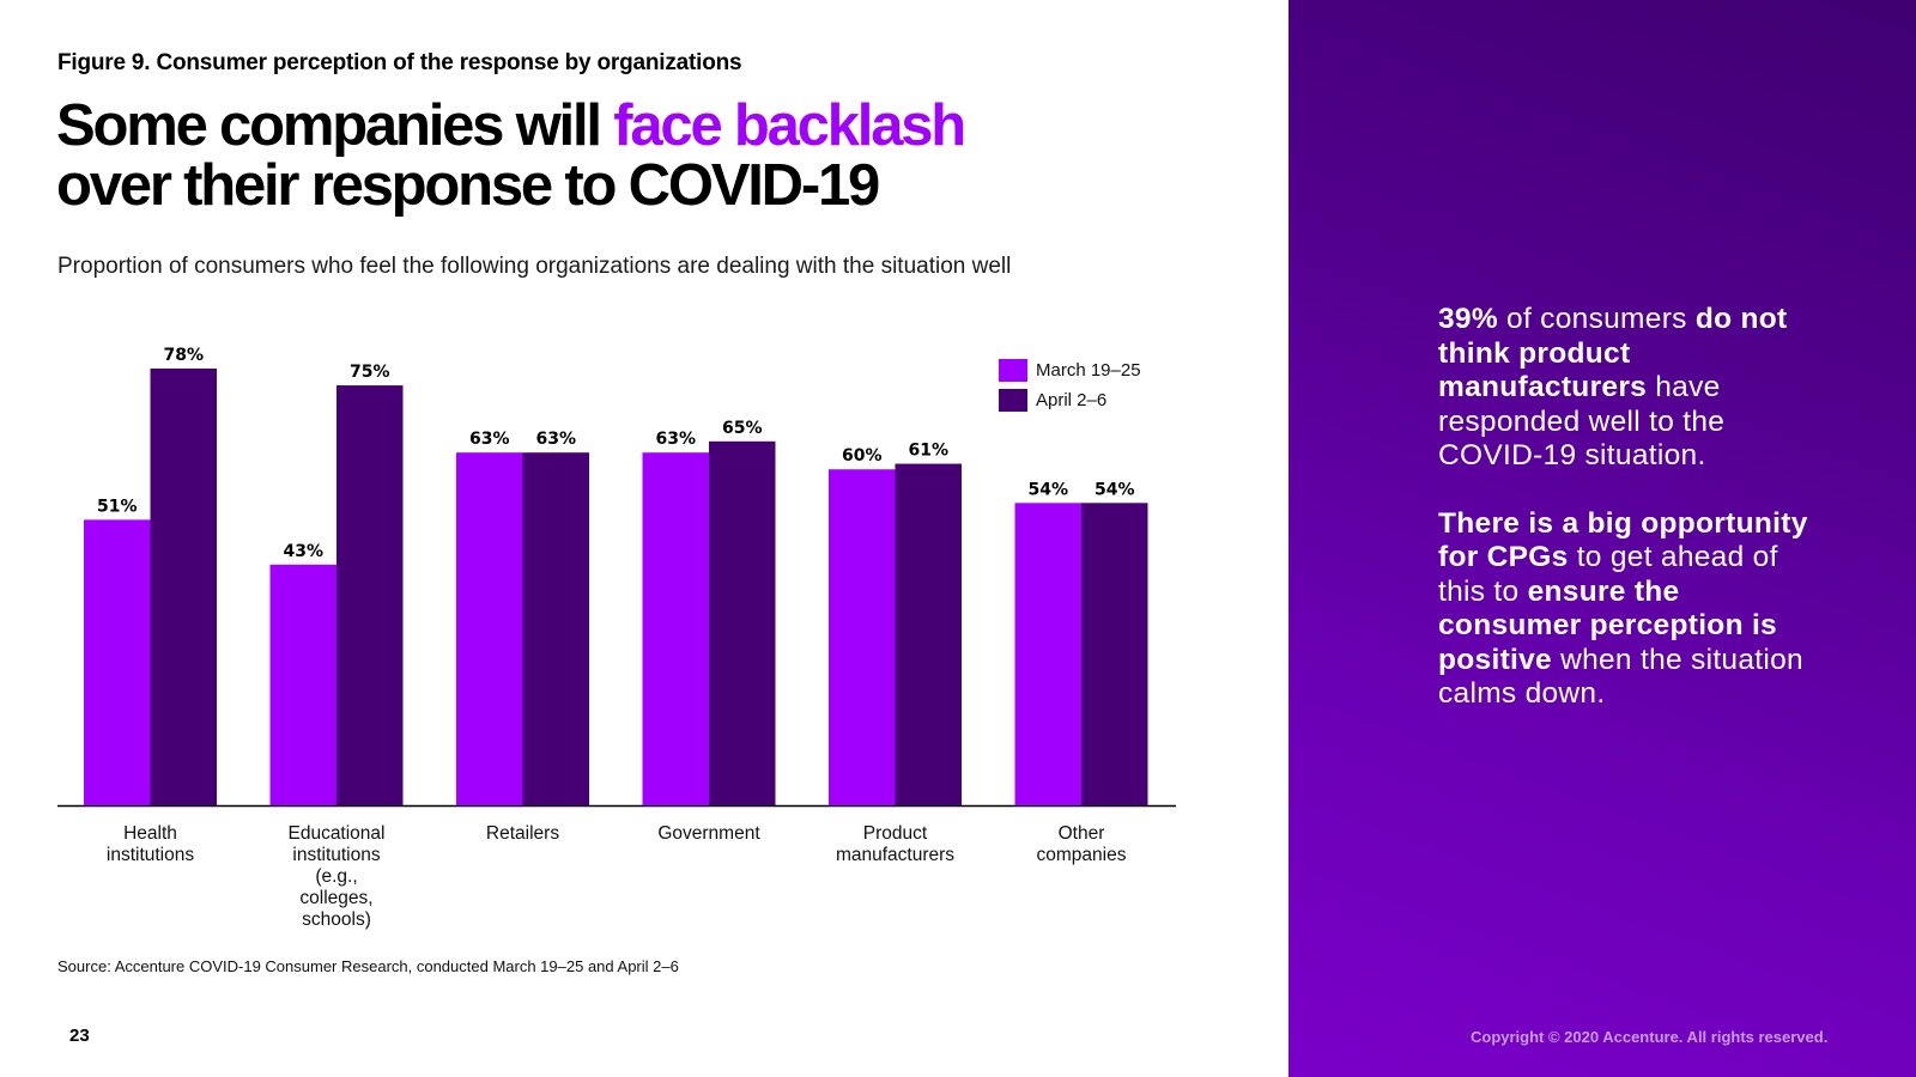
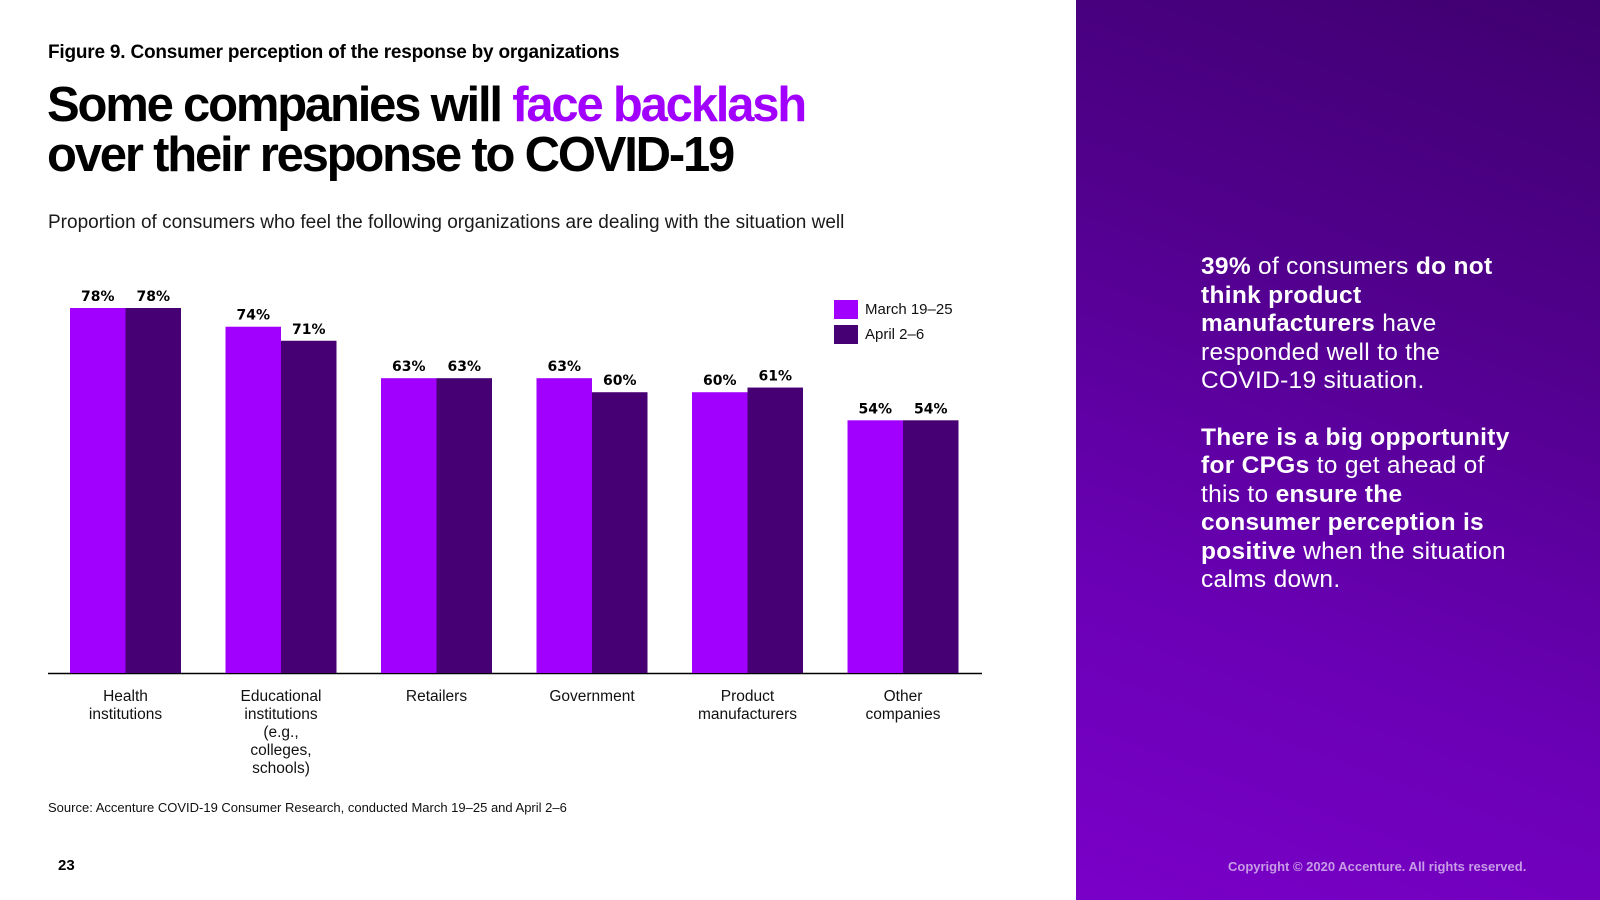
March 19–25/Health institutions: 51% -> 78%
March 19–25/Educational institutions (e.g., colleges, schools): 43% -> 74%
April 2–6/Educational institutions (e.g., colleges, schools): 75% -> 71%
April 2–6/Government: 65% -> 60%
